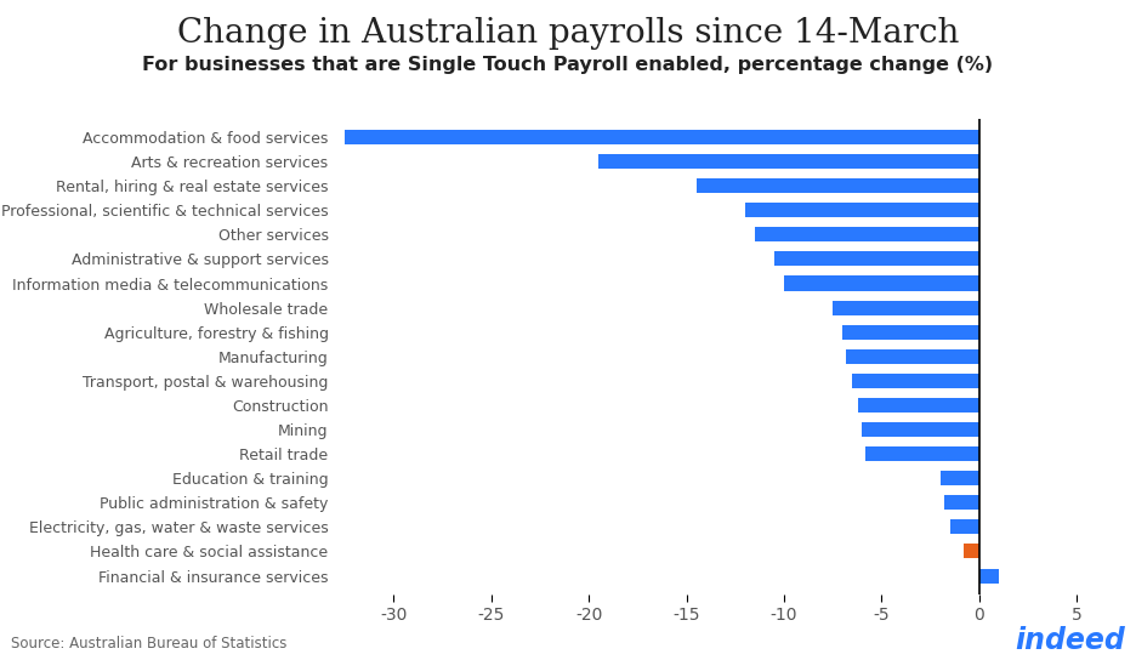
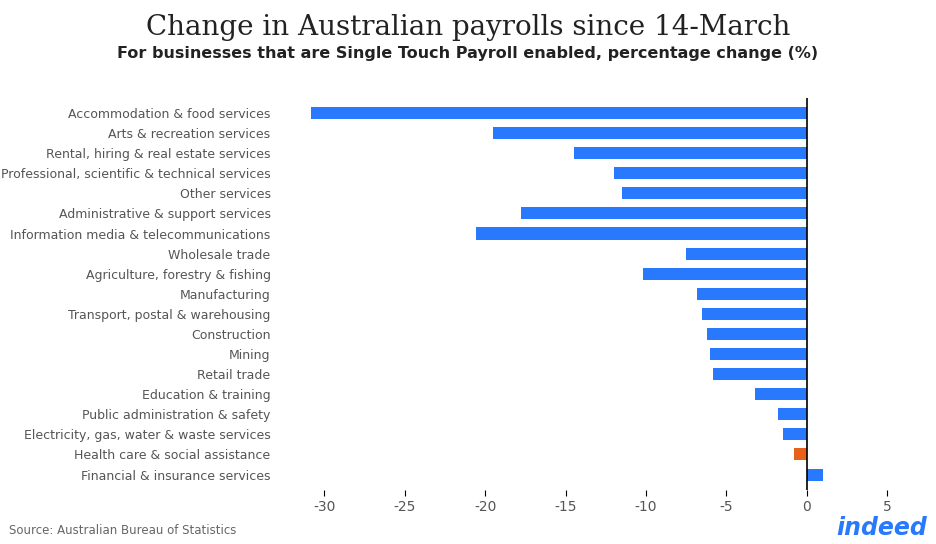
Accommodation & food services: -32.5 -> -30.8
Administrative & support services: -10.5 -> -17.8
Information media & telecommunications: -10.0 -> -20.6
Agriculture, forestry & fishing: -7.0 -> -10.2
Education & training: -2.0 -> -3.2
